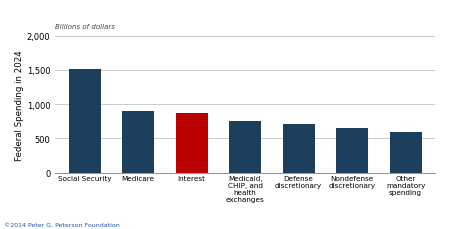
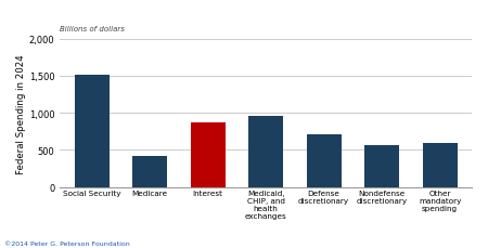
Medicare: 900 -> 420
Medicaid, CHIP, and health exchanges: 750 -> 960
Nondefense discretionary: 660 -> 560
